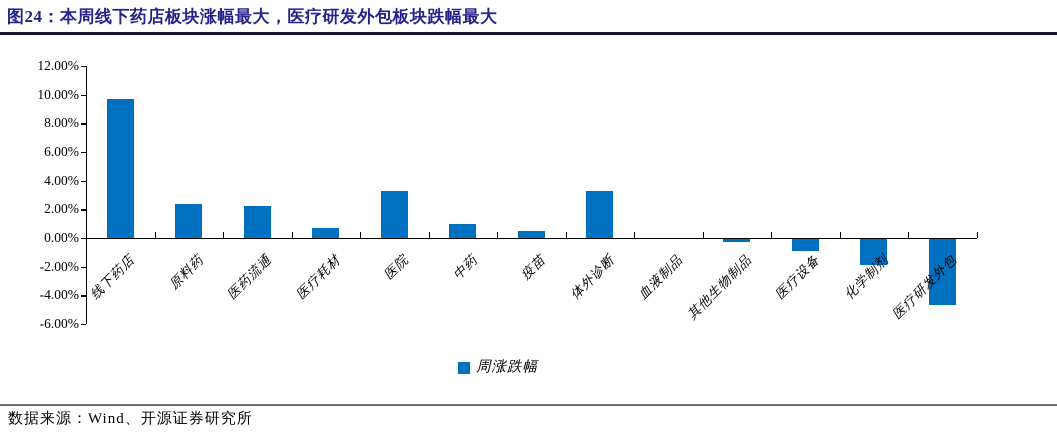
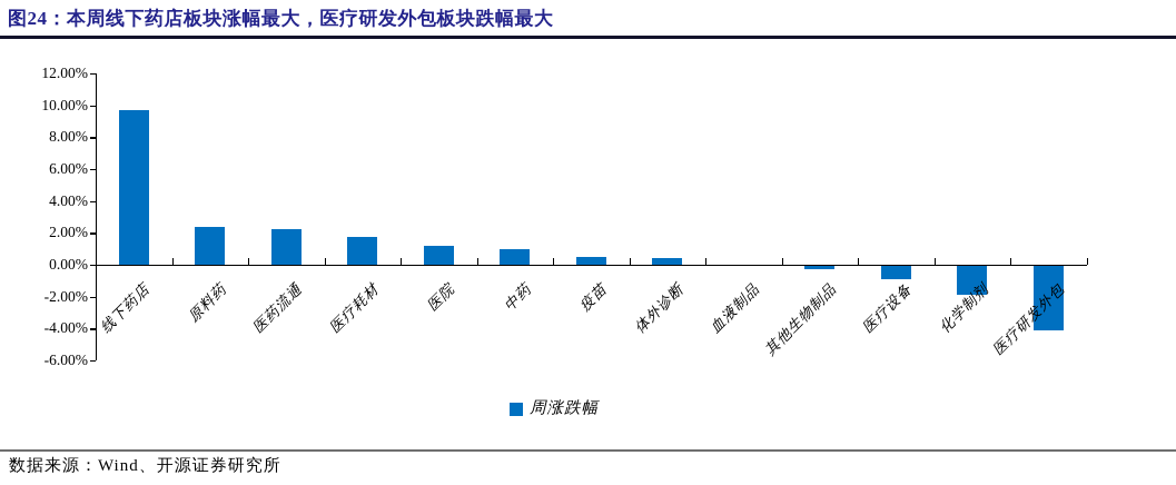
医疗耗材: 0.7% -> 1.8%
医院: 3.3% -> 1.2%
体外诊断: 3.3% -> 0.5%
医疗研发外包: -4.6% -> -4.0%
